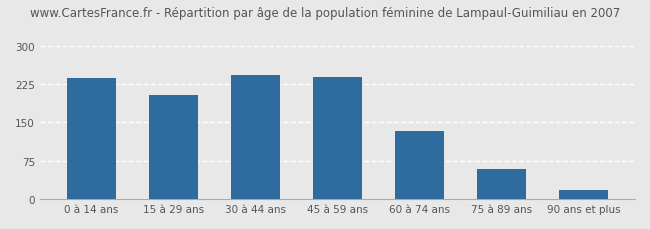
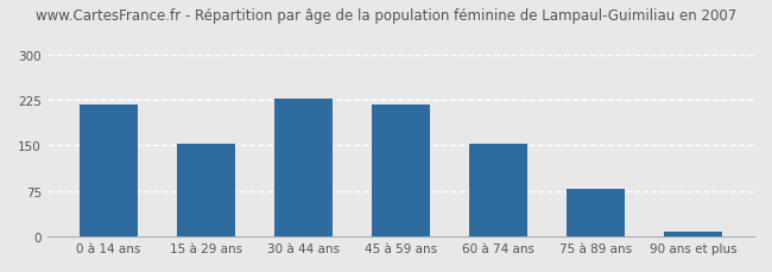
0 à 14 ans: 236 -> 218
15 à 29 ans: 204 -> 152
30 à 44 ans: 242 -> 226
45 à 59 ans: 238 -> 218
60 à 74 ans: 134 -> 153
75 à 89 ans: 58 -> 79
90 ans et plus: 18 -> 8
